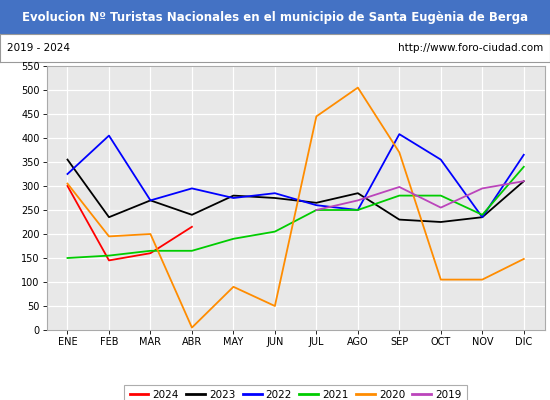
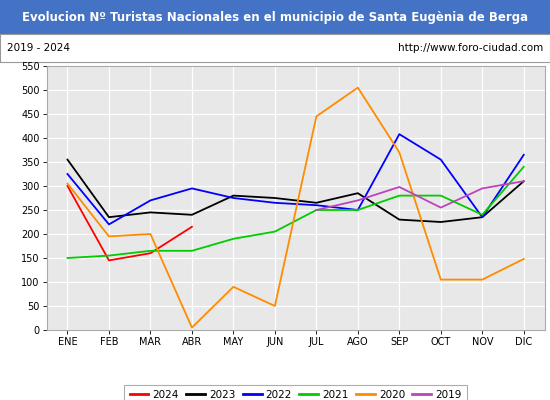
2022/FEB: 405 -> 220
2023/MAR: 270 -> 245
2022/JUN: 285 -> 265
